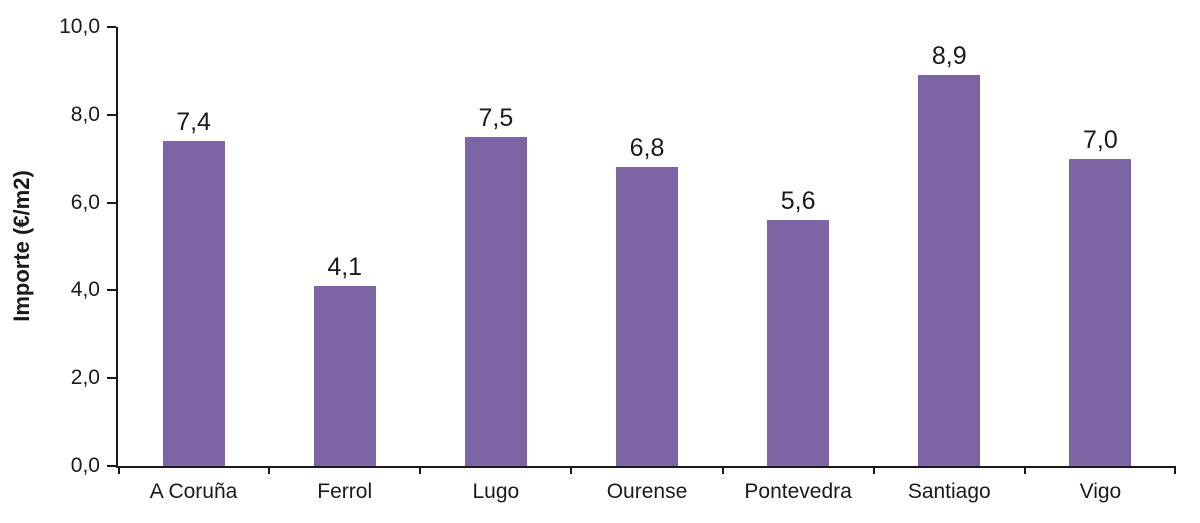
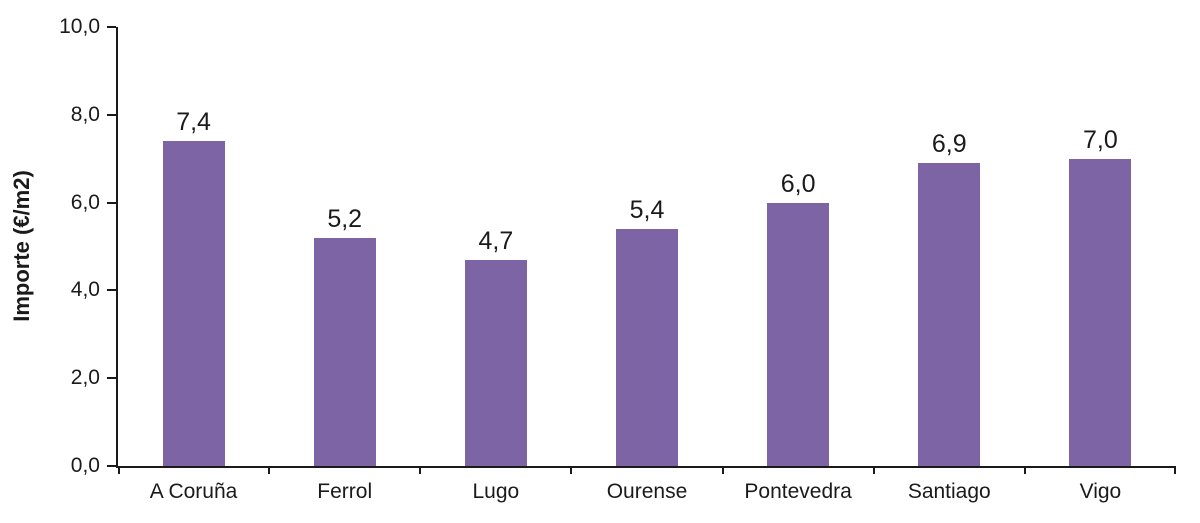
Ferrol: 4,1 -> 5,2
Lugo: 7,5 -> 4,7
Ourense: 6,8 -> 5,4
Pontevedra: 5,6 -> 6,0
Santiago: 8,9 -> 6,9
